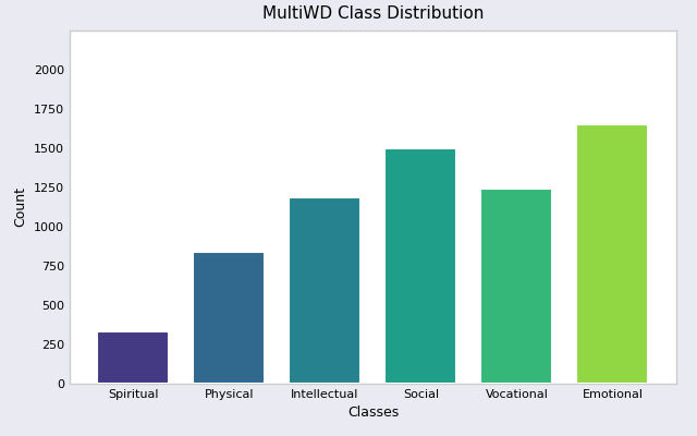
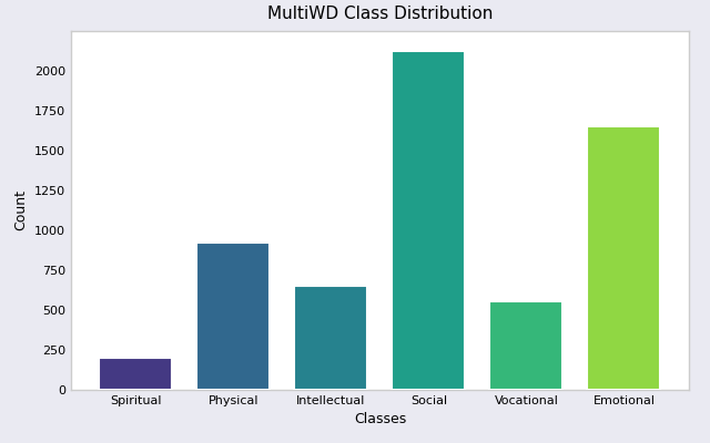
Spiritual: 330 -> 200
Physical: 840 -> 920
Intellectual: 1190 -> 650
Social: 1500 -> 2120
Vocational: 1240 -> 560
